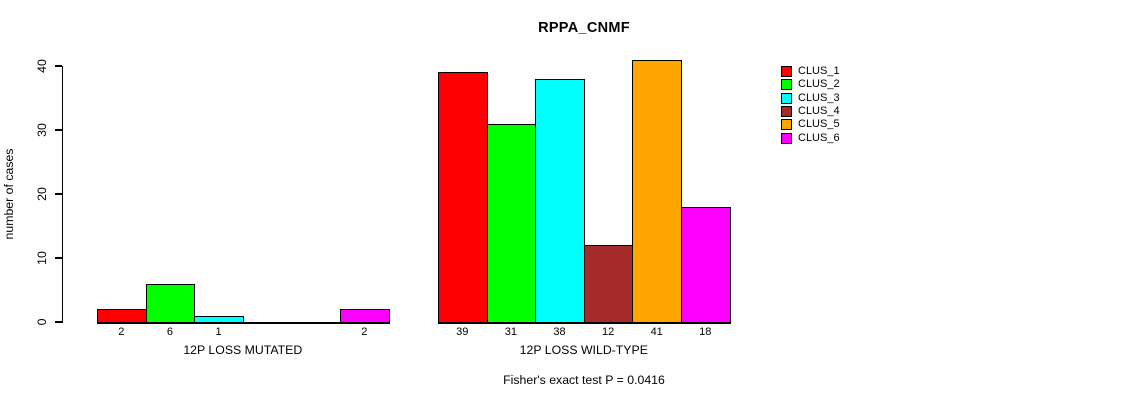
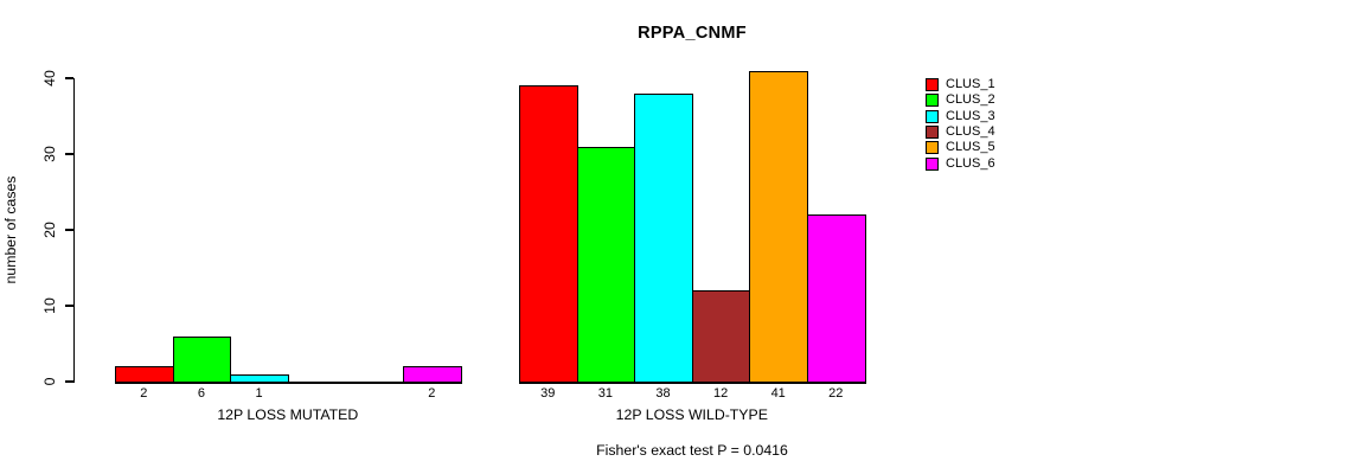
CLUS_6/12P LOSS WILD-TYPE: 18 -> 22
